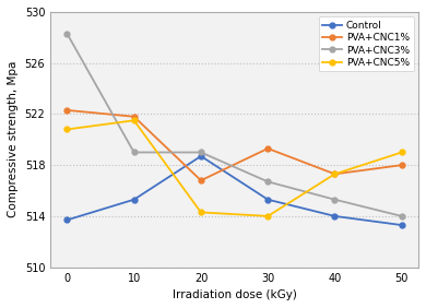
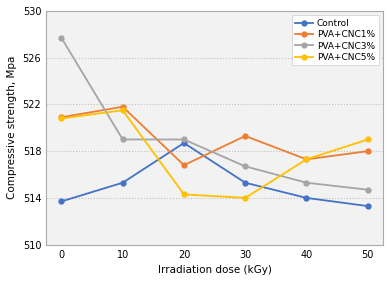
PVA+CNC1%/0: 522.3 -> 520.9
PVA+CNC3%/0: 528.3 -> 527.7
PVA+CNC3%/50: 514.0 -> 514.7
